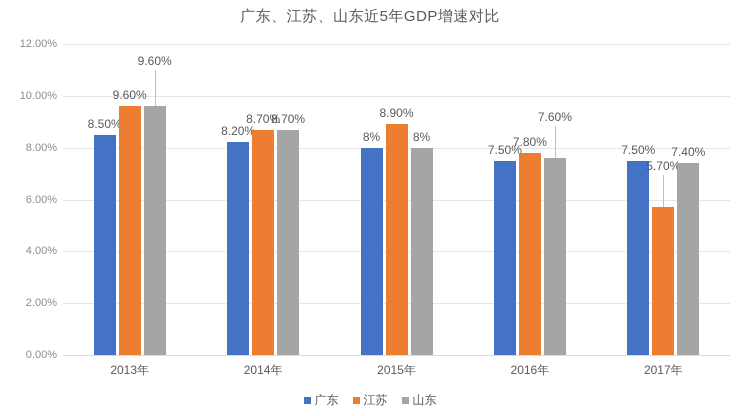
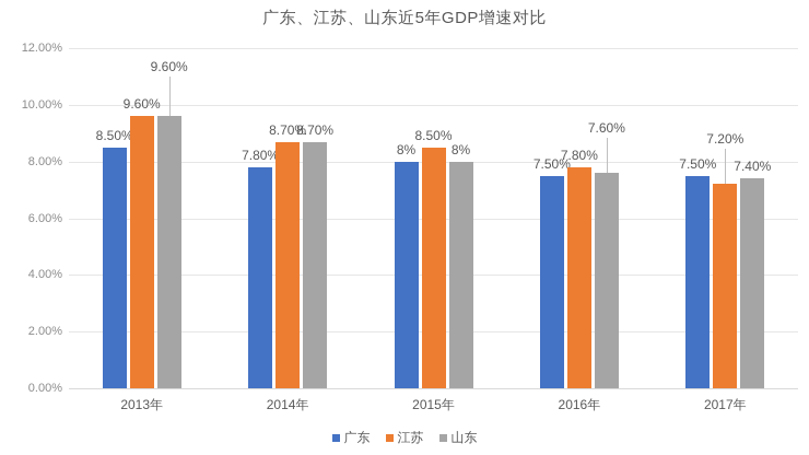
广东/2014年: 8.20% -> 7.80%
江苏/2015年: 8.90% -> 8.50%
江苏/2017年: 5.70% -> 7.20%
